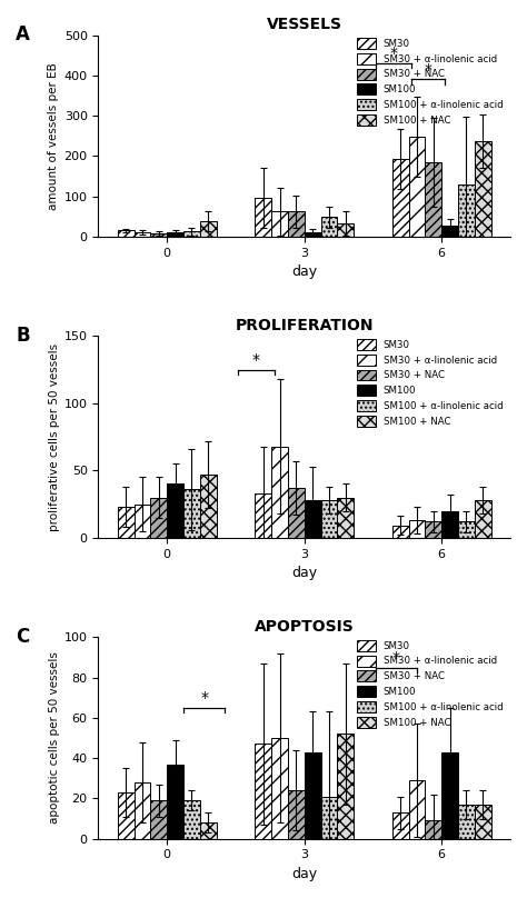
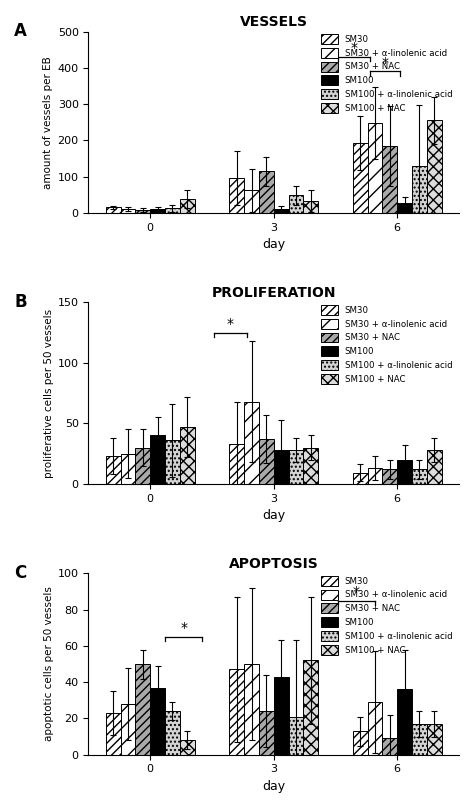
VESSELS/SM30 + NAC/3: 62 -> 115
VESSELS/SM100 + NAC/6: 237 -> 255
APOPTOSIS/SM30 + NAC/0: 19 -> 50
APOPTOSIS/SM100 + α-linolenic acid/0: 19 -> 24
APOPTOSIS/SM100/6: 43 -> 36
